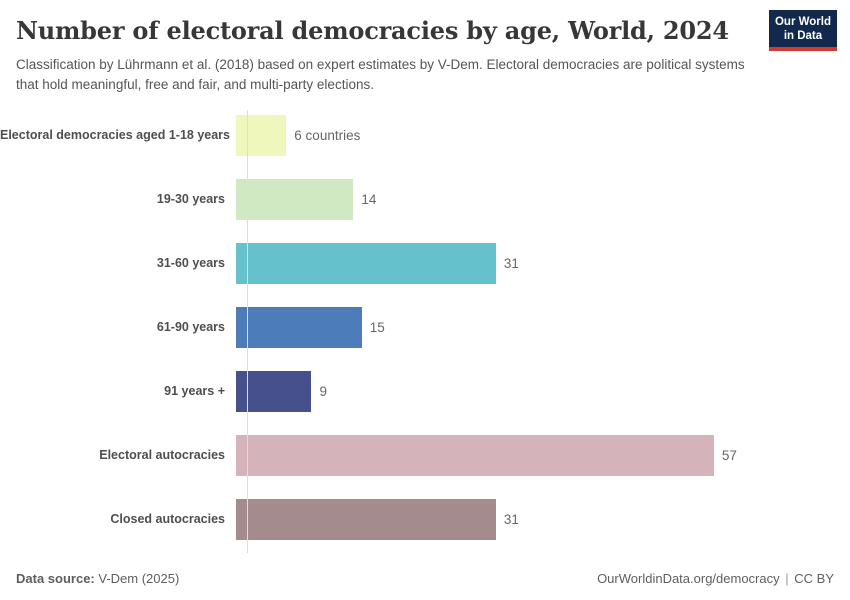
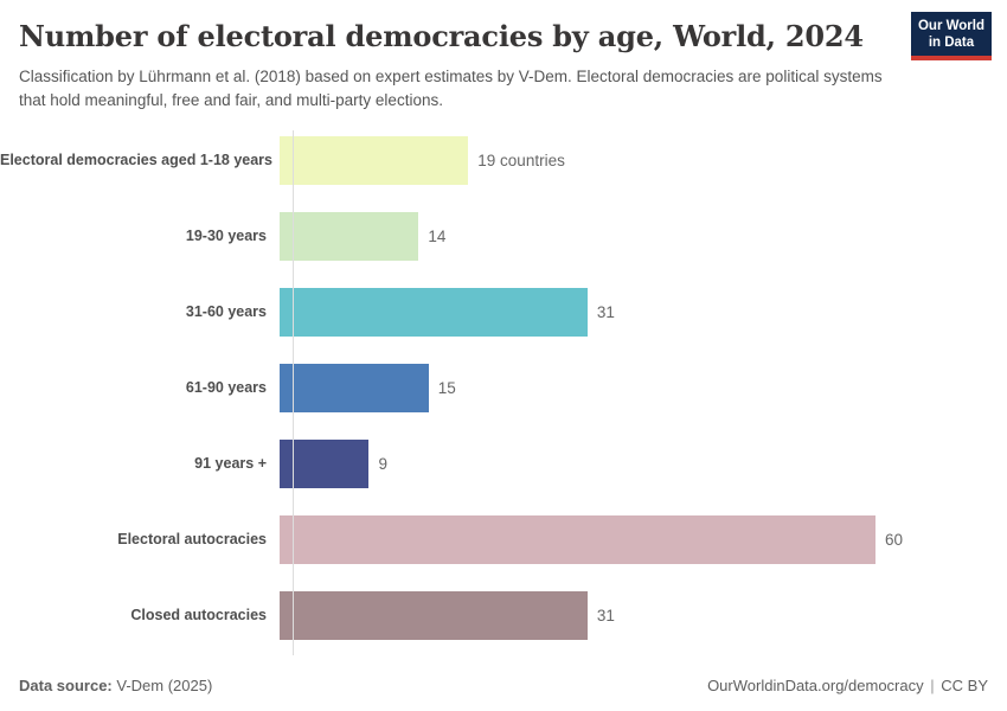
Electoral democracies aged 1-18 years: 6 -> 19
Electoral autocracies: 57 -> 60
